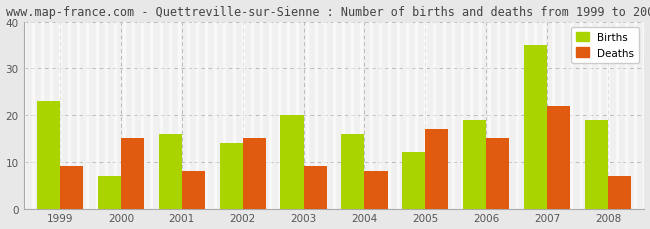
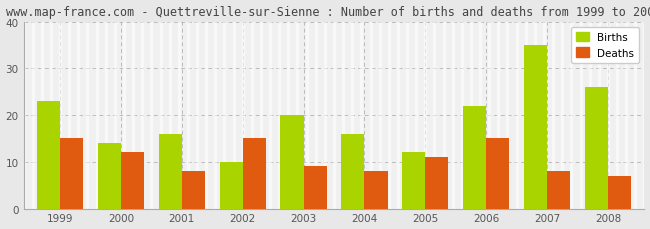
Deaths/1999: 9 -> 15
Births/2000: 7 -> 14
Deaths/2000: 15 -> 12
Births/2002: 14 -> 10
Deaths/2005: 17 -> 11
Births/2006: 19 -> 22
Deaths/2007: 22 -> 8
Births/2008: 19 -> 26
